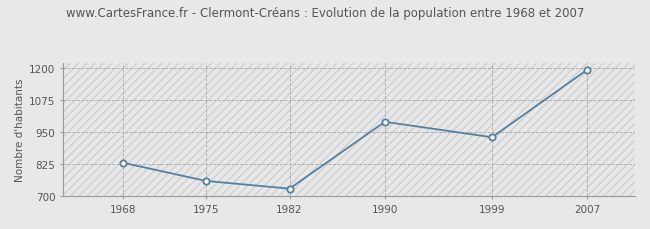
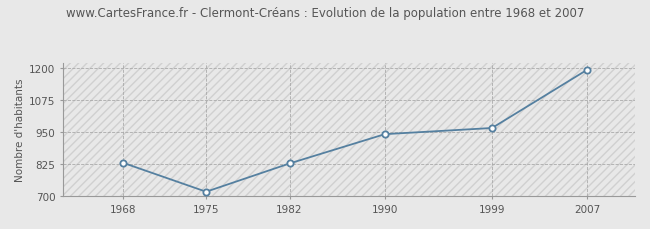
1975: 760 -> 718
1982: 730 -> 828
1990: 990 -> 942
1999: 930 -> 966
